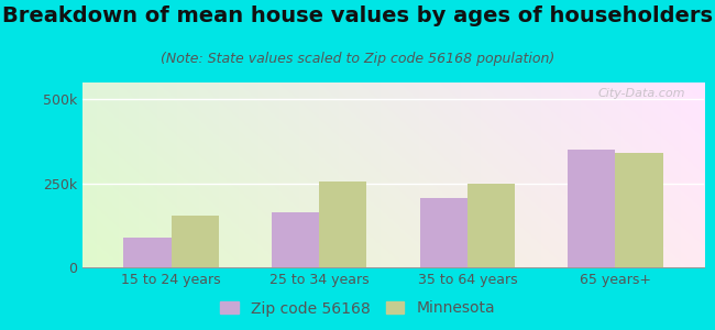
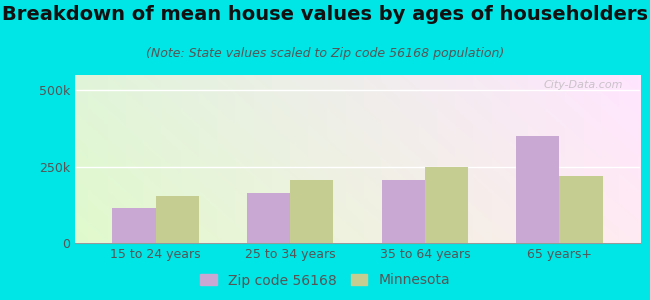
Zip code 56168/15 to 24 years: 90k -> 115k
Minnesota/25 to 34 years: 255k -> 205k
Minnesota/65 years+: 340k -> 220k
